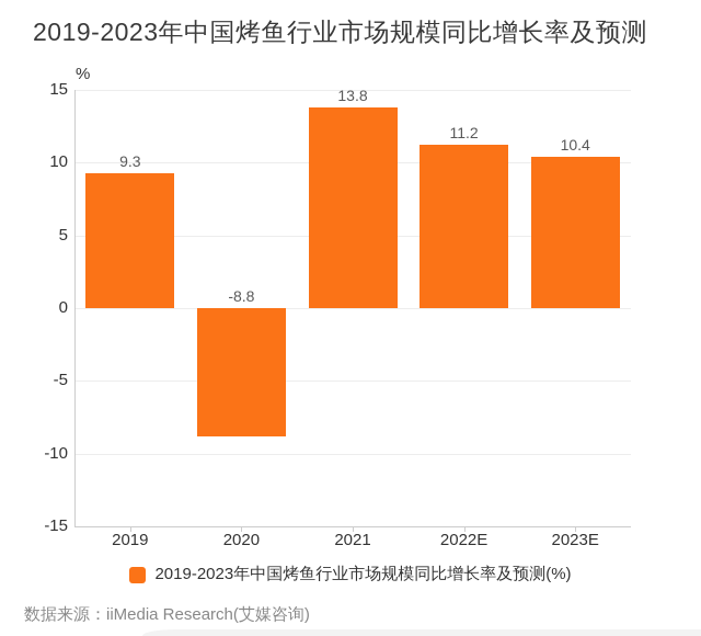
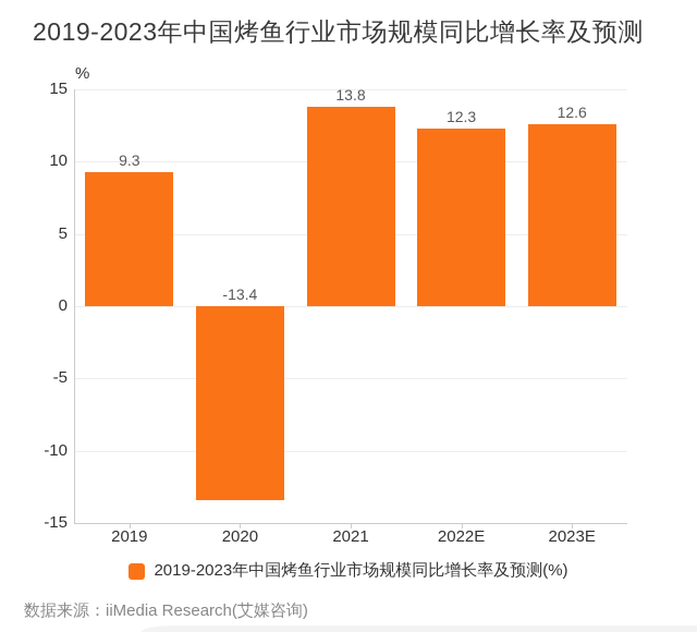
2020: -8.8 -> -13.4
2022E: 11.2 -> 12.3
2023E: 10.4 -> 12.6
